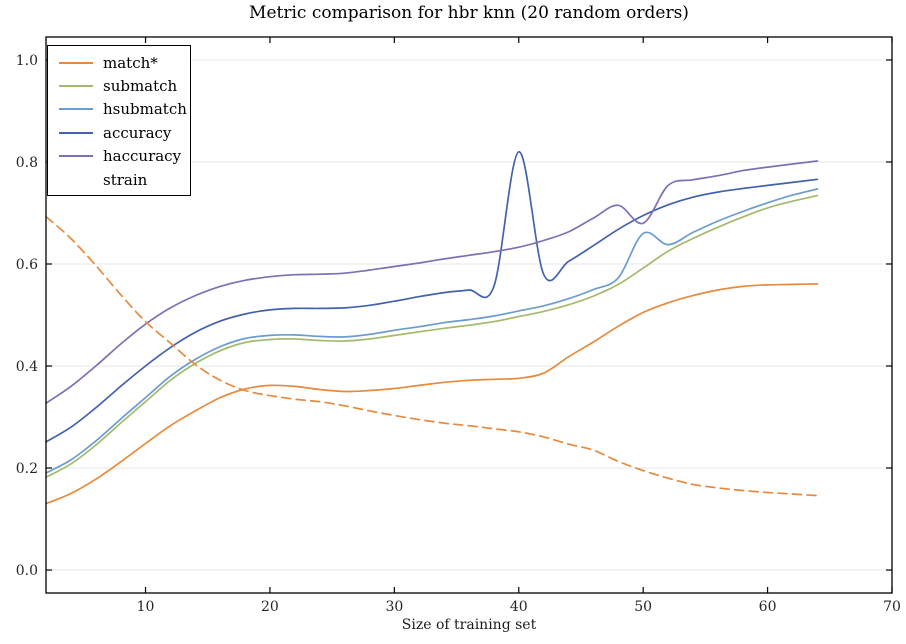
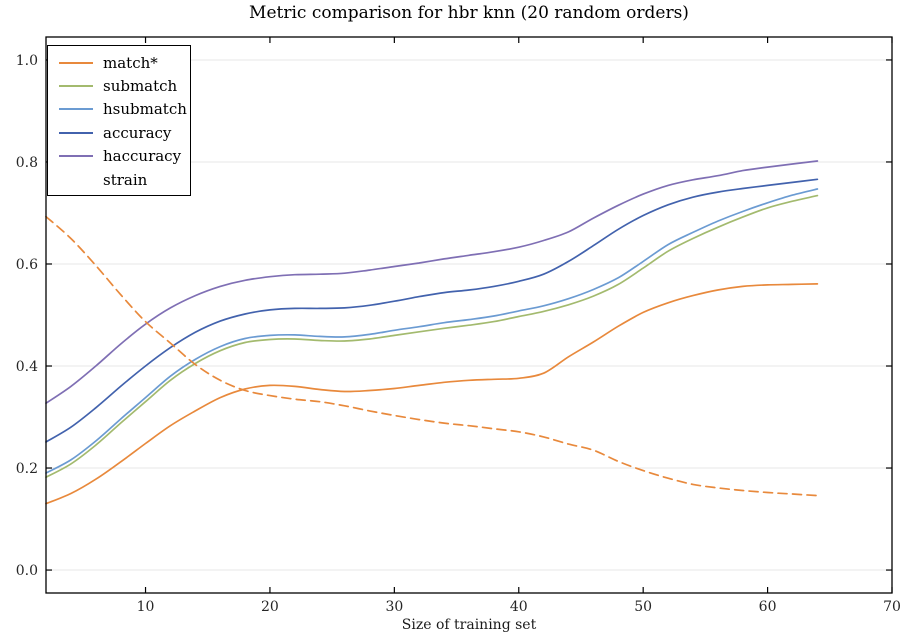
accuracy/40: 0.82 -> 0.57
hsubmatch/50: 0.66 -> 0.60
haccuracy/50: 0.68 -> 0.74
